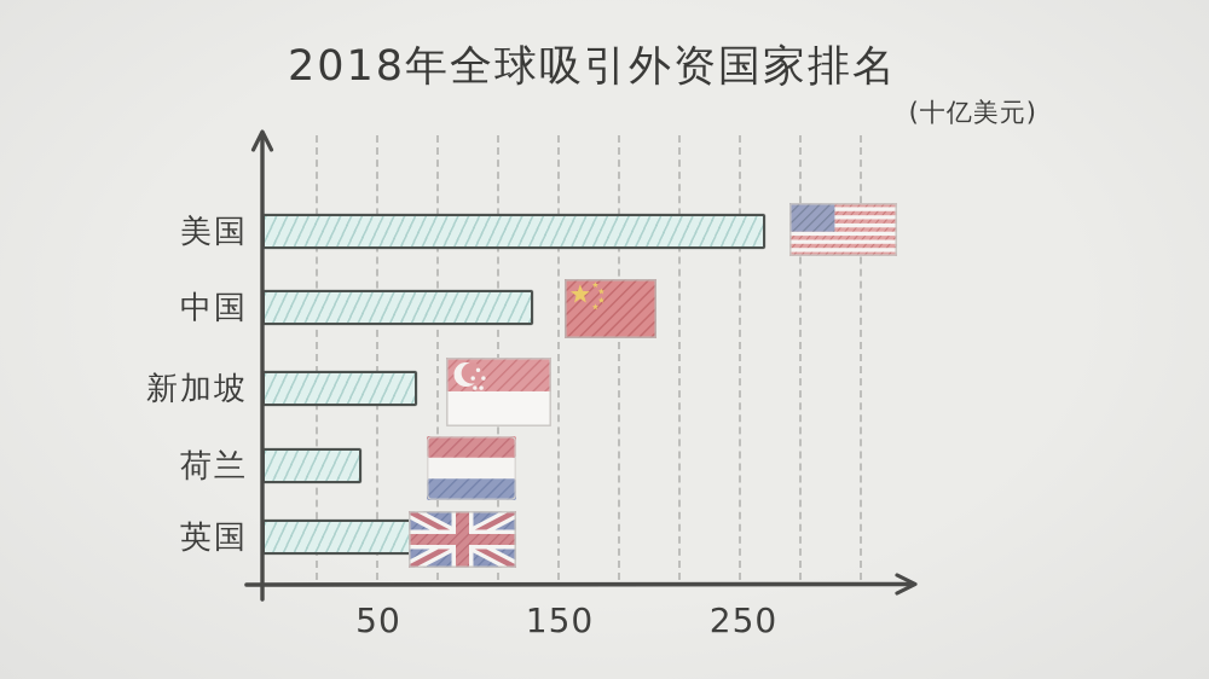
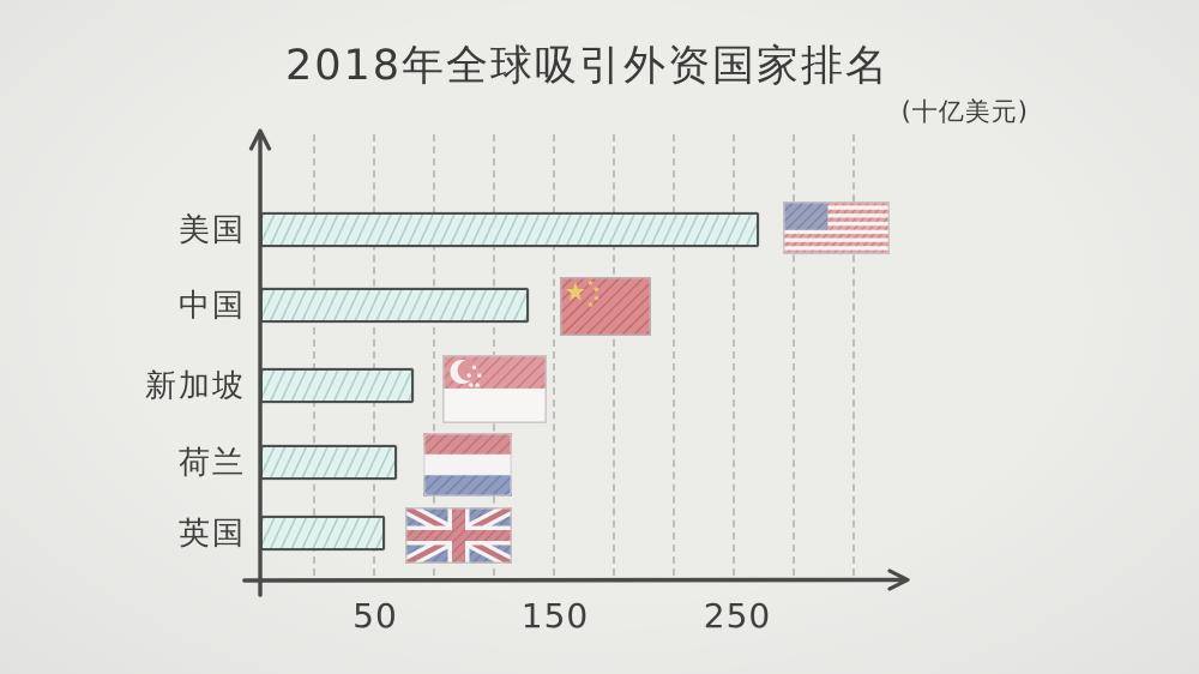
荷兰: 51 -> 71
英国: 109 -> 65
